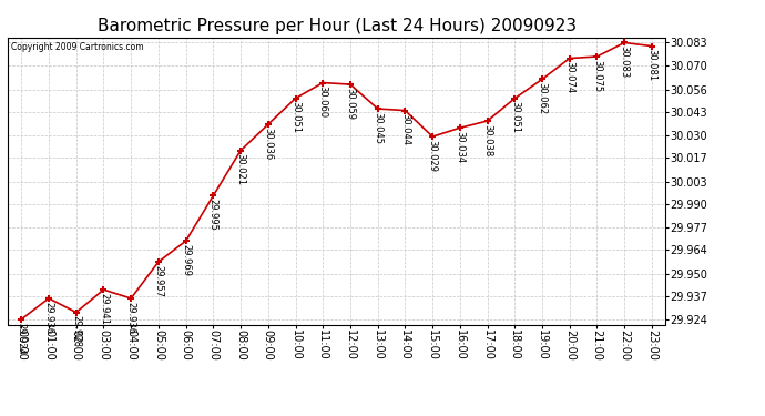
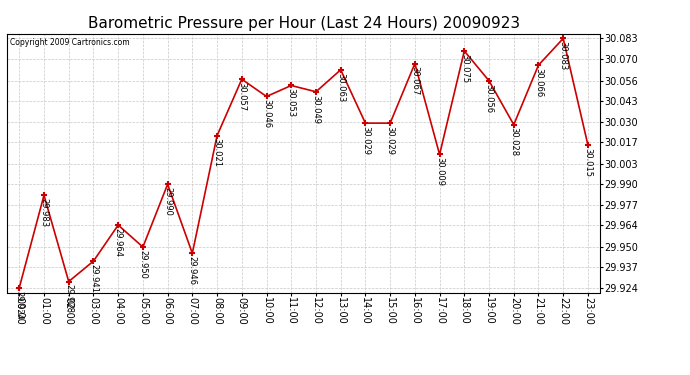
01:00: 29.936 -> 29.983
04:00: 29.936 -> 29.964
05:00: 29.957 -> 29.950
06:00: 29.969 -> 29.990
07:00: 29.995 -> 29.946
09:00: 30.036 -> 30.057
10:00: 30.051 -> 30.046
11:00: 30.060 -> 30.053
12:00: 30.059 -> 30.049
13:00: 30.045 -> 30.063
14:00: 30.044 -> 30.029
16:00: 30.034 -> 30.067
17:00: 30.038 -> 30.009
18:00: 30.051 -> 30.075
19:00: 30.062 -> 30.056
20:00: 30.074 -> 30.028
21:00: 30.075 -> 30.066
23:00: 30.081 -> 30.015
